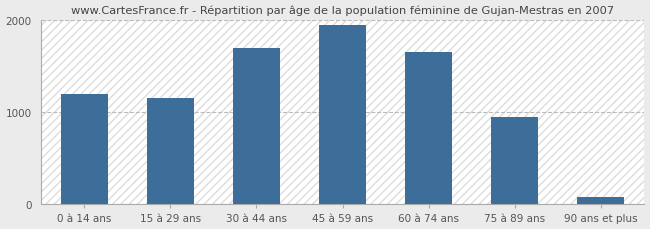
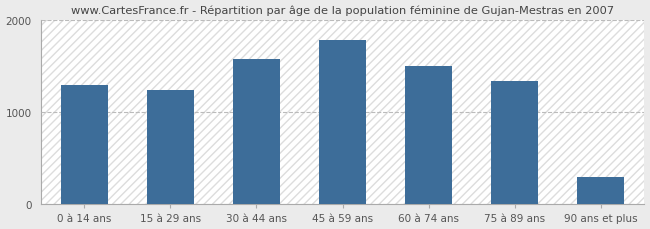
0 à 14 ans: 1200 -> 1300
15 à 29 ans: 1150 -> 1240
30 à 44 ans: 1700 -> 1580
45 à 59 ans: 1950 -> 1780
60 à 74 ans: 1650 -> 1500
75 à 89 ans: 950 -> 1340
90 ans et plus: 80 -> 300
